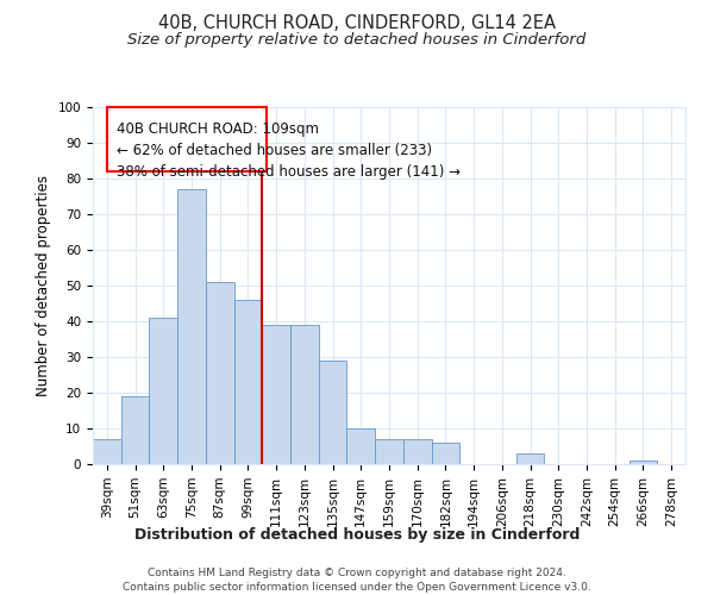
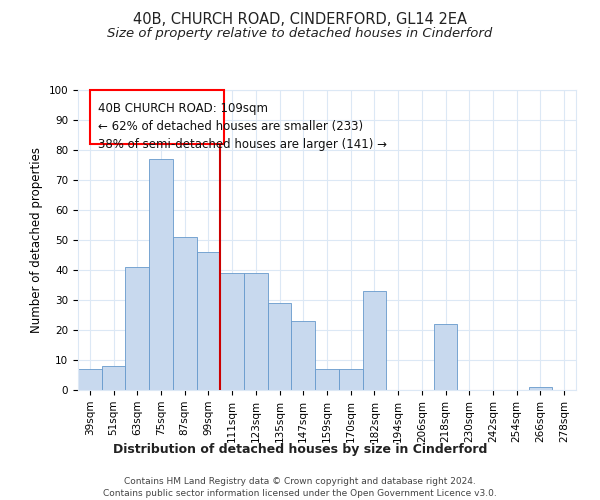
51sqm: 19 -> 8
147sqm: 10 -> 23
182sqm: 6 -> 33
218sqm: 3 -> 22
